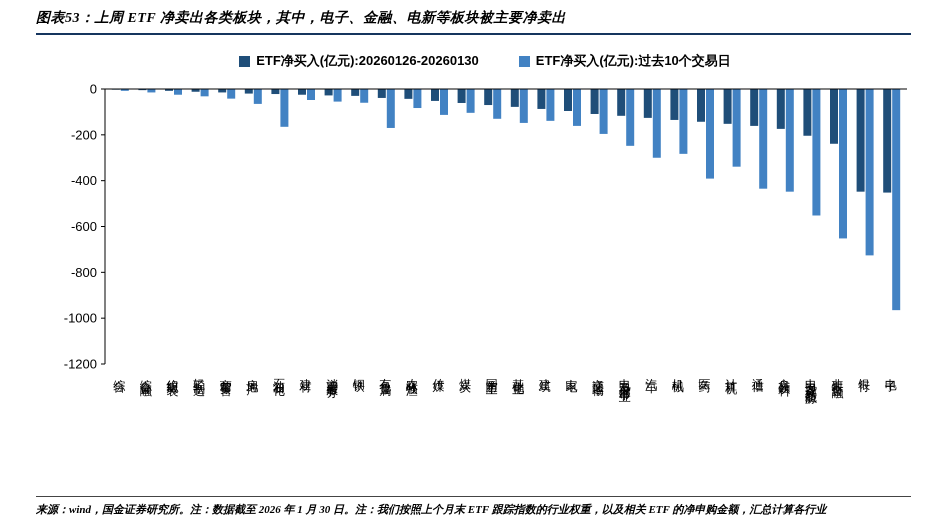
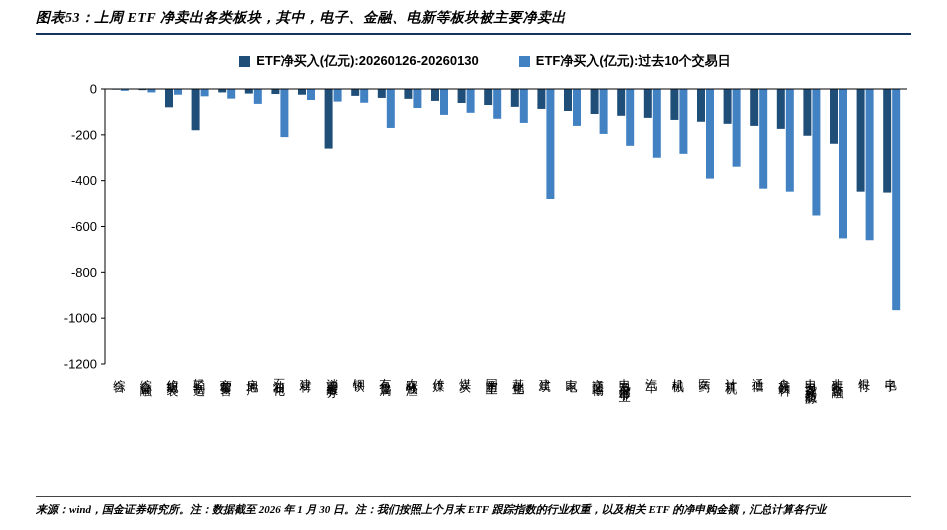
ETF净买入(亿元):20260126-20260130/纺织服装: -10 -> -80
ETF净买入(亿元):20260126-20260130/轻工制造: -10 -> -180
ETF净买入(亿元):过去10个交易日/石油石化: -160 -> -210
ETF净买入(亿元):20260126-20260130/消费者服务: -30 -> -260
ETF净买入(亿元):过去10个交易日/建筑: -140 -> -480
ETF净买入(亿元):过去10个交易日/银行: -730 -> -660
